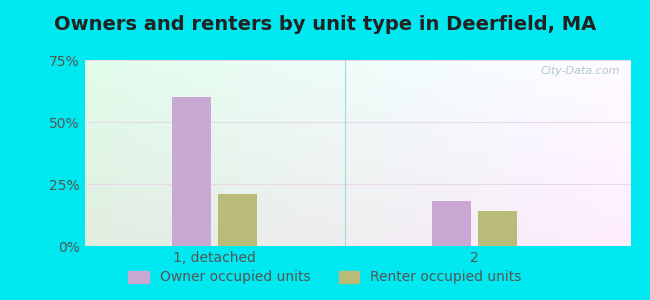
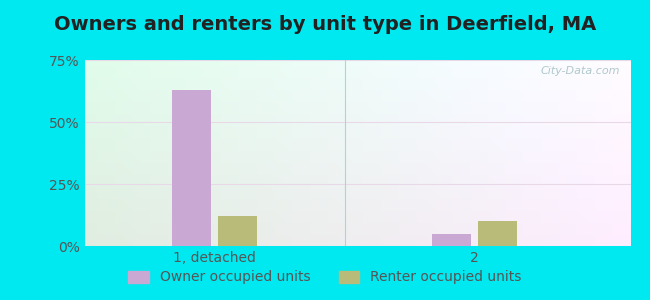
Owner occupied units/1, detached: 60% -> 63%
Renter occupied units/1, detached: 21% -> 12%
Owner occupied units/2: 18% -> 5%
Renter occupied units/2: 14% -> 10%
